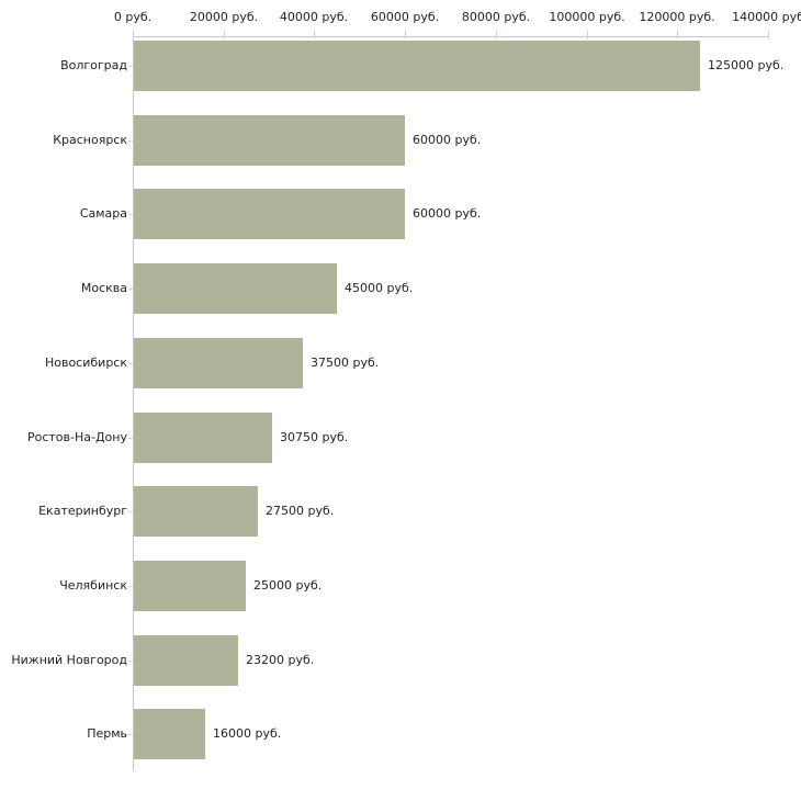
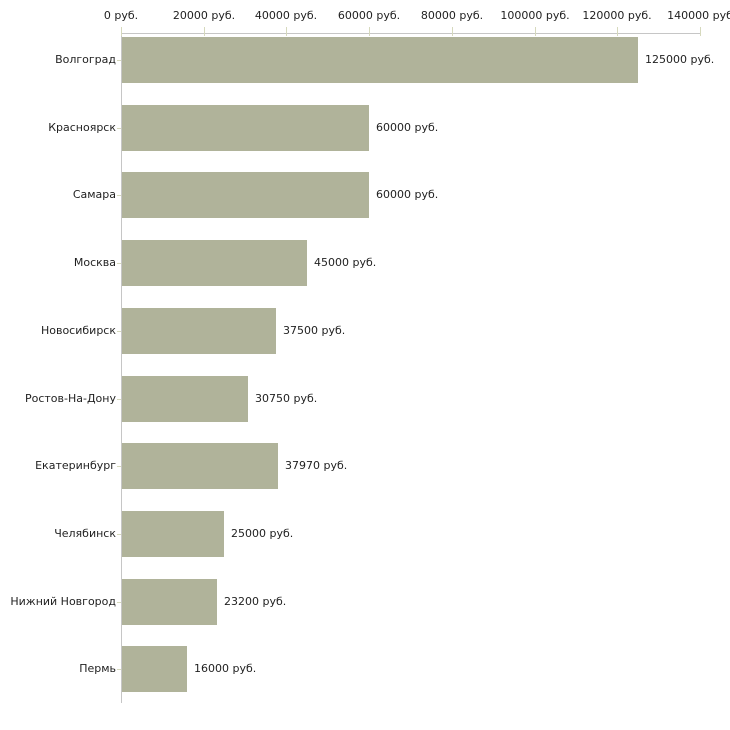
Екатеринбург: 27500 -> 37970
